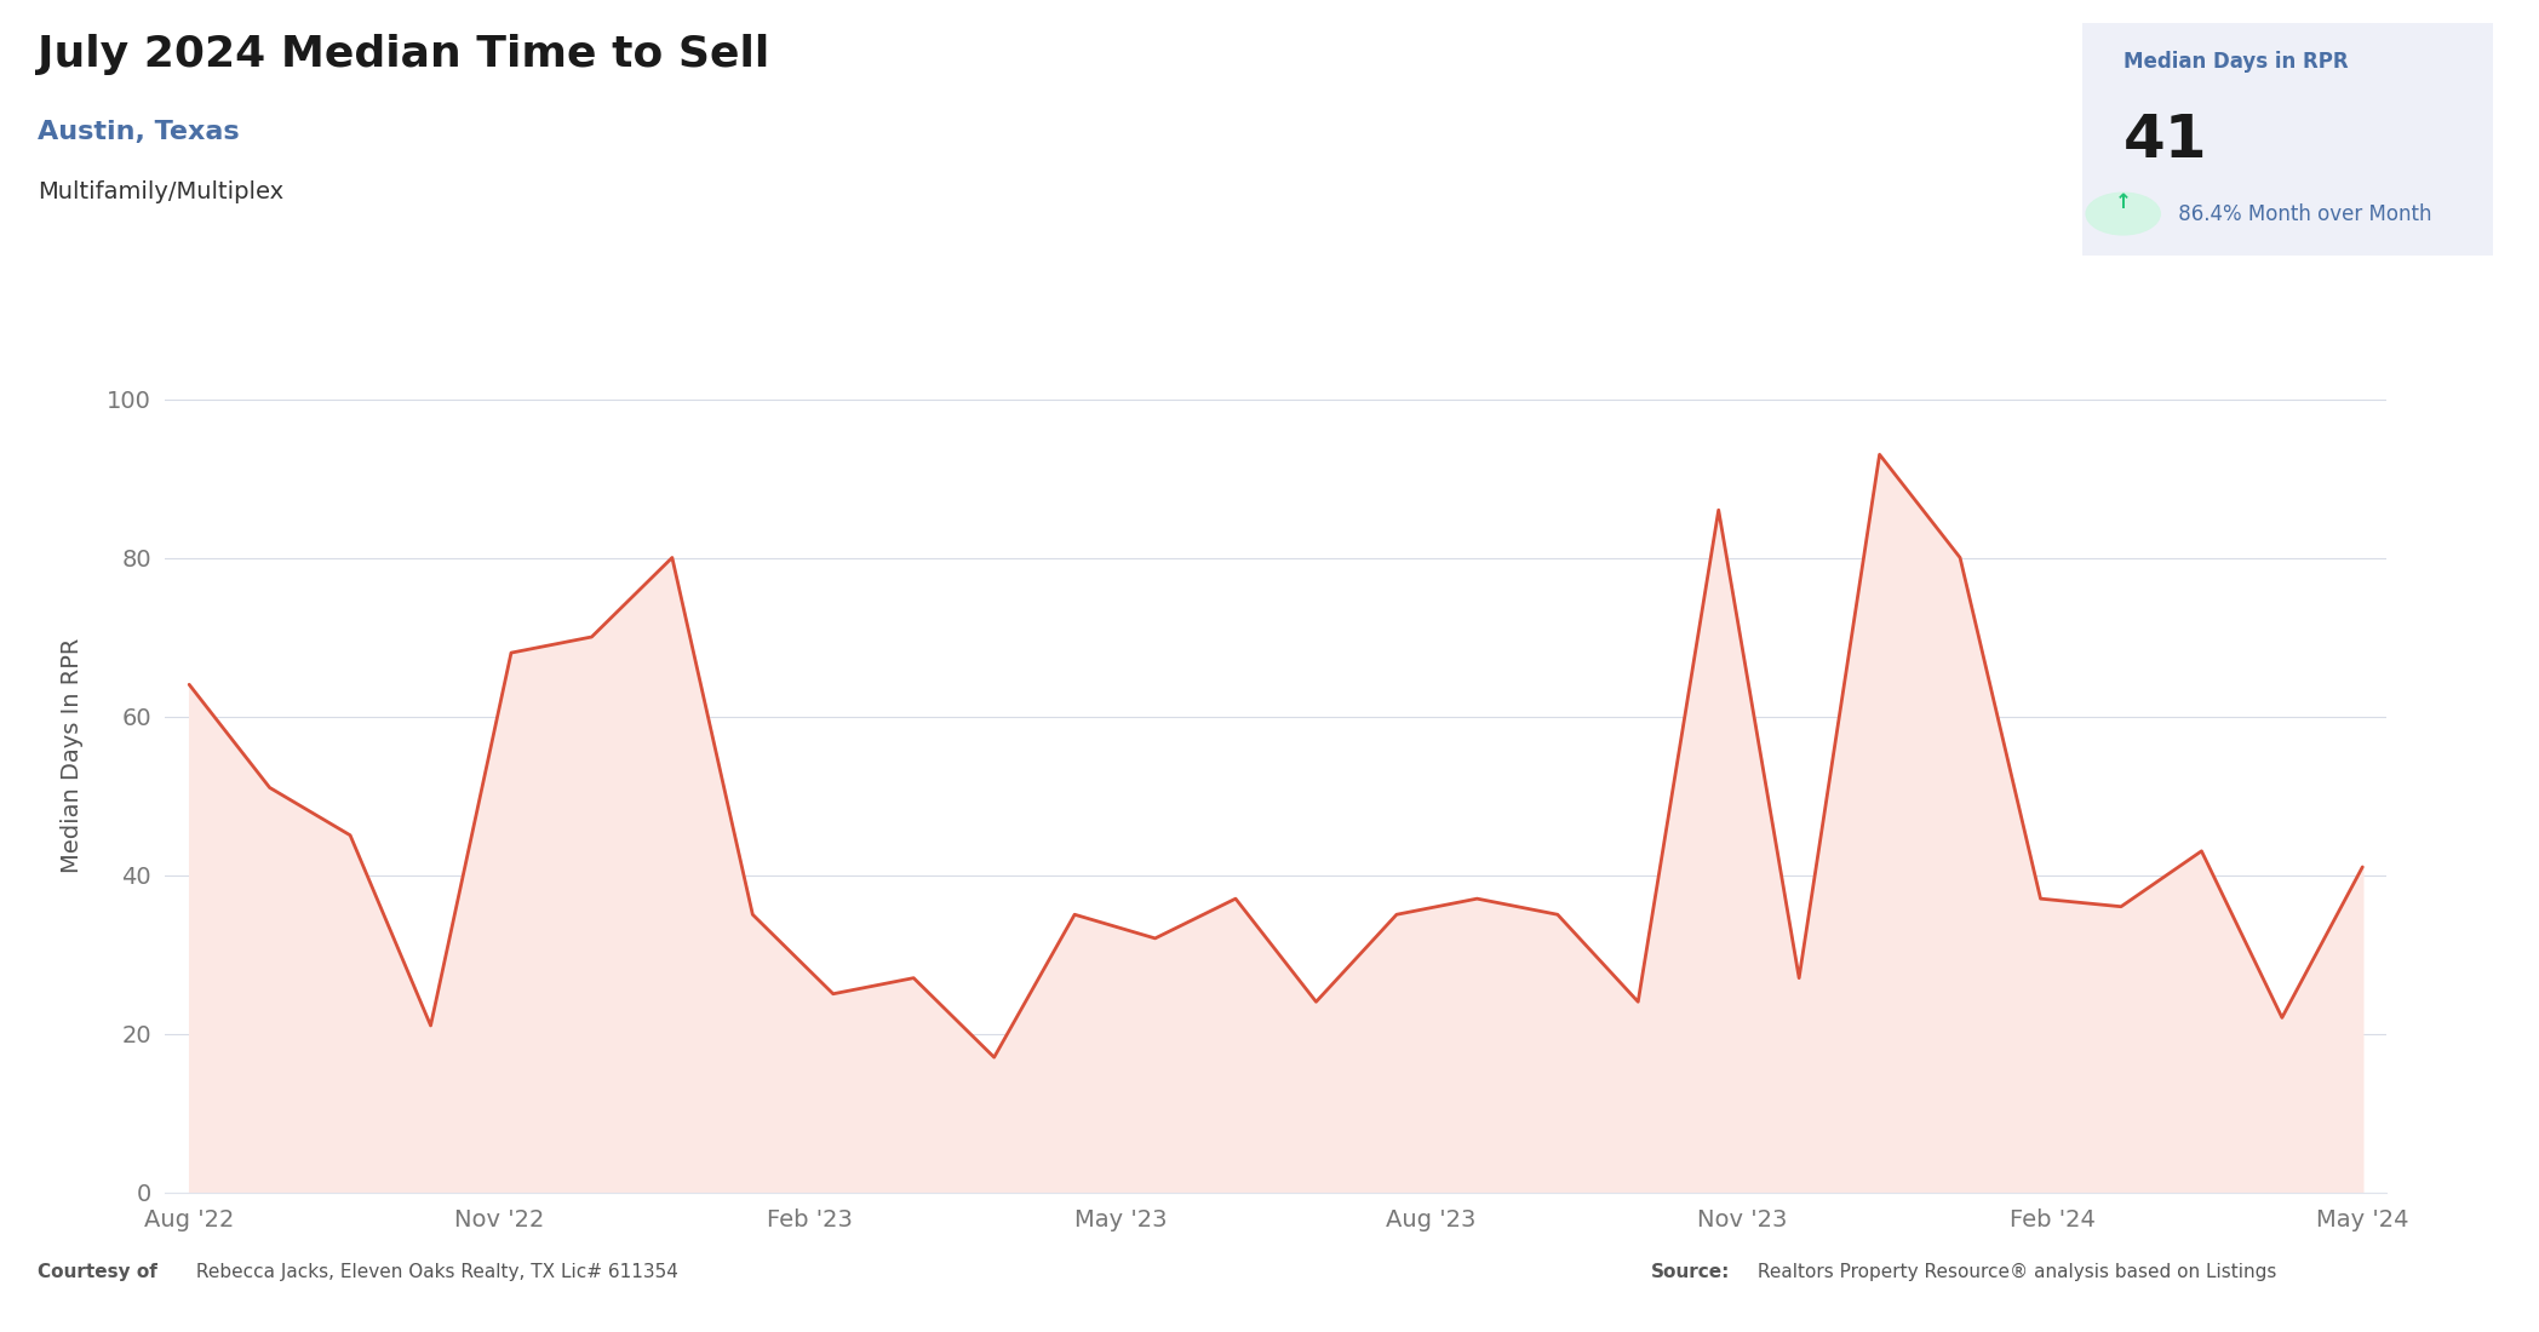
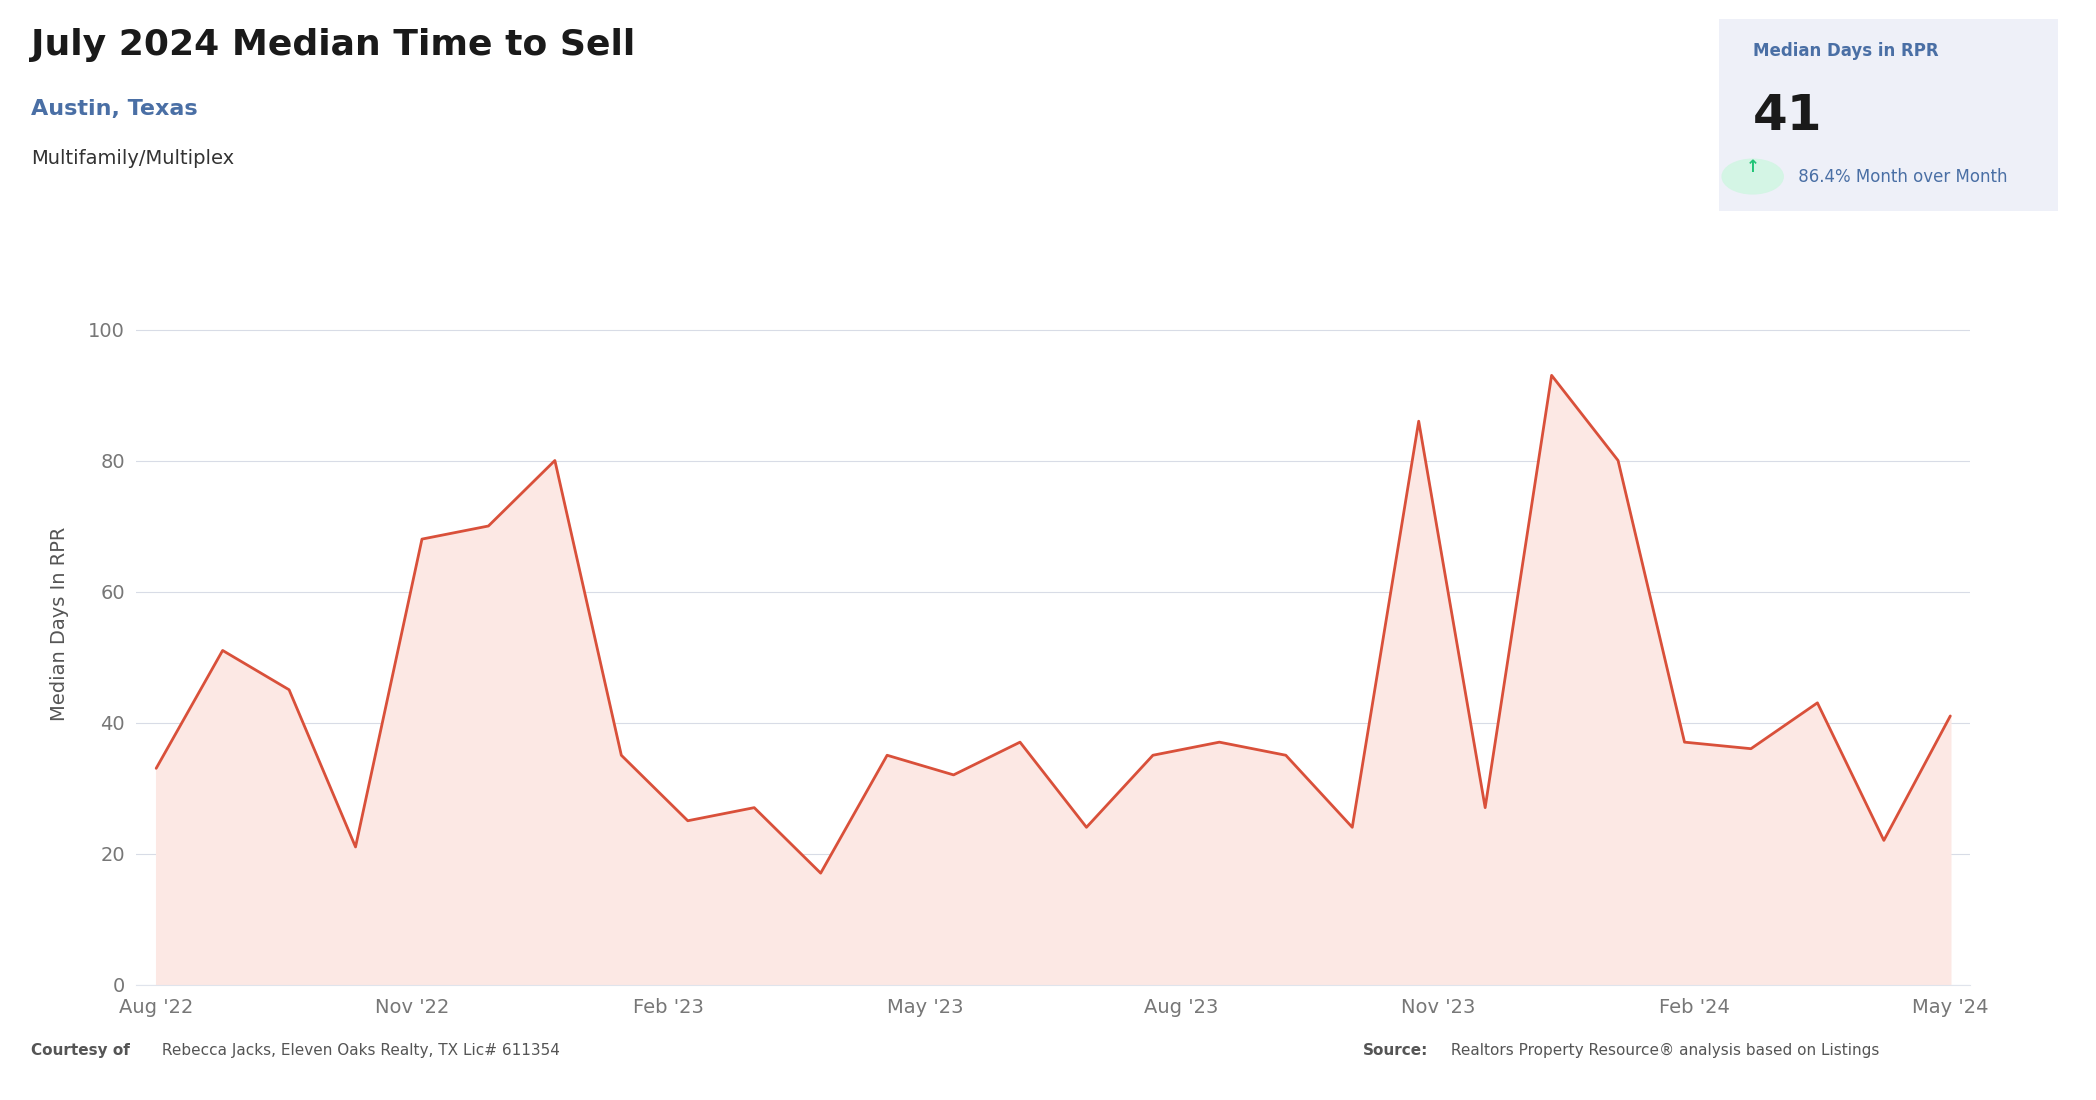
Aug '22: 64 -> 33
